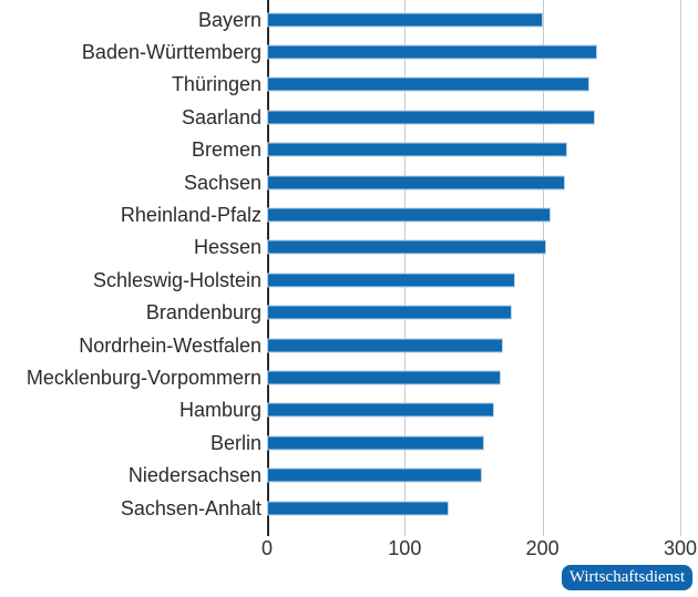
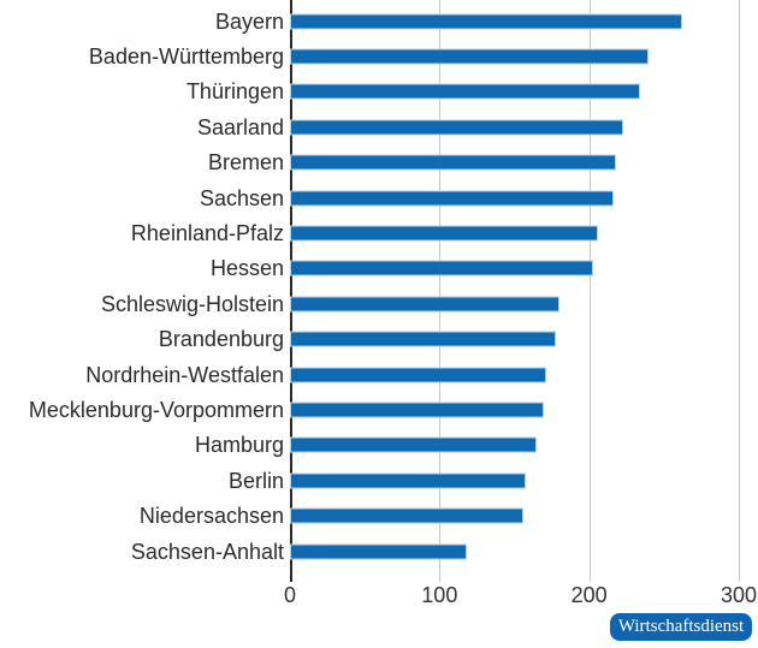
Bayern: 200 -> 262
Saarland: 238 -> 223
Sachsen-Anhalt: 132 -> 118
